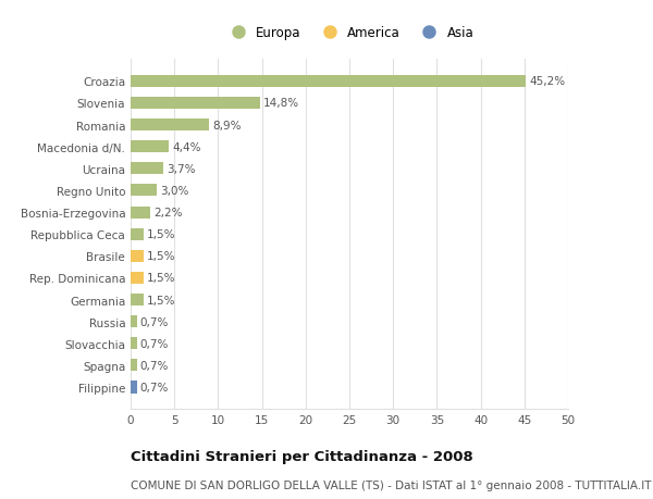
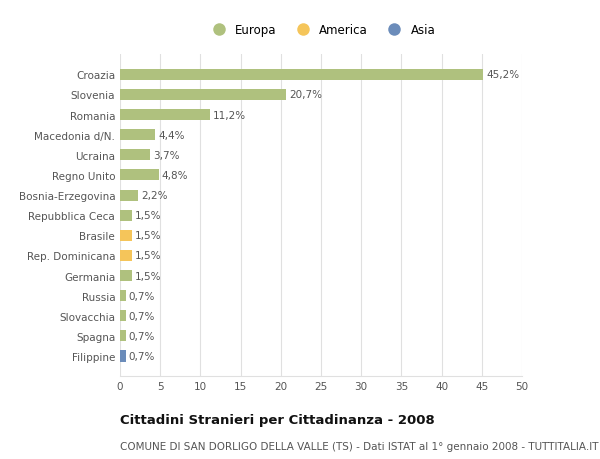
Slovenia: 14,8% -> 20,7%
Romania: 8,9% -> 11,2%
Regno Unito: 3,0% -> 4,8%
